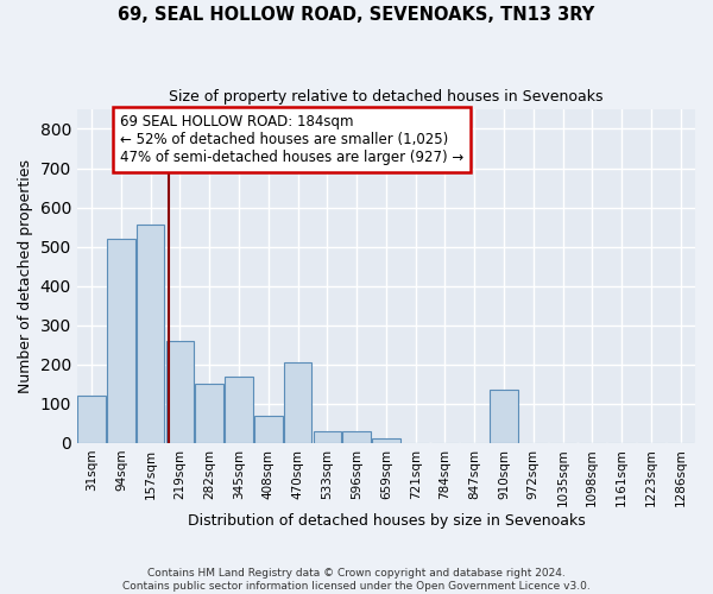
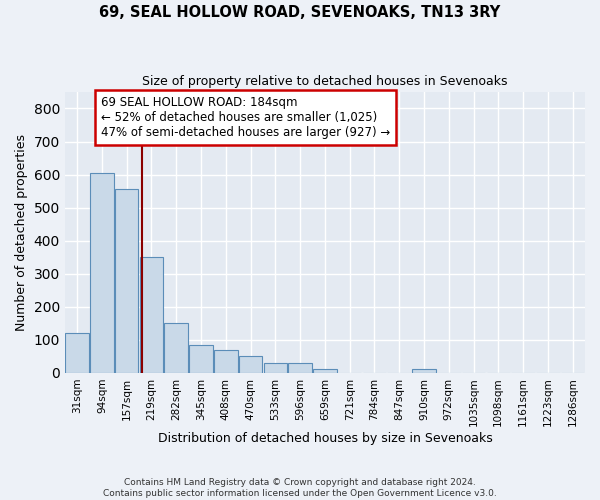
94sqm: 520 -> 605
219sqm: 260 -> 350
345sqm: 170 -> 85
470sqm: 205 -> 50
910sqm: 135 -> 12
